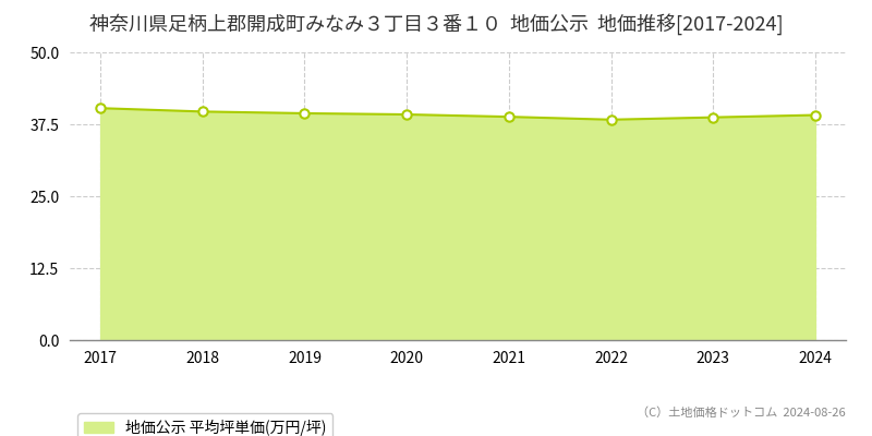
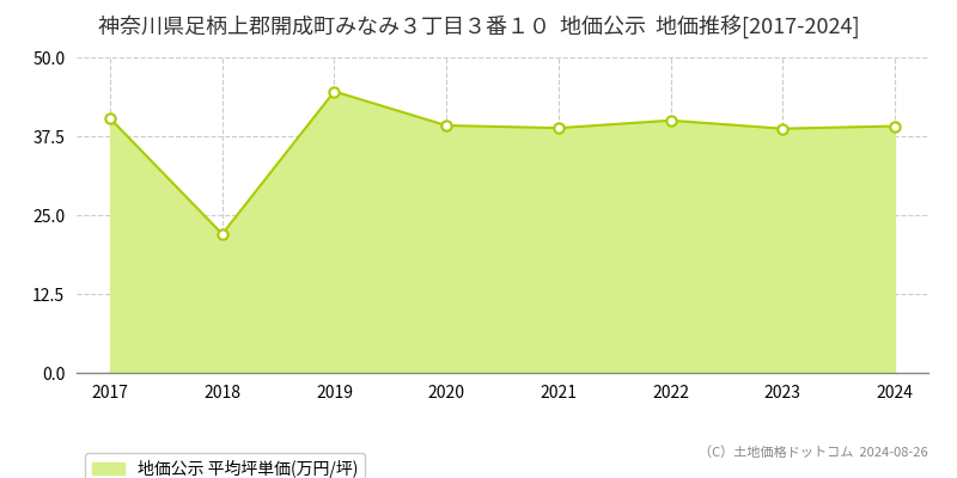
2018: 39.7 -> 22.0
2019: 39.4 -> 44.6
2022: 38.3 -> 40.0
